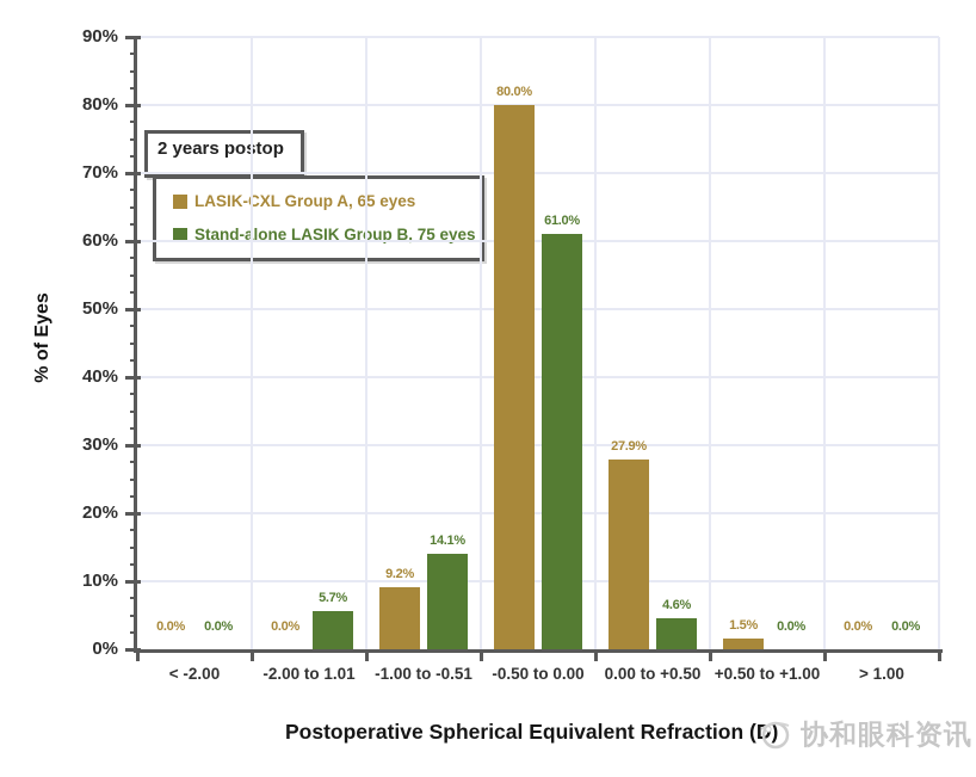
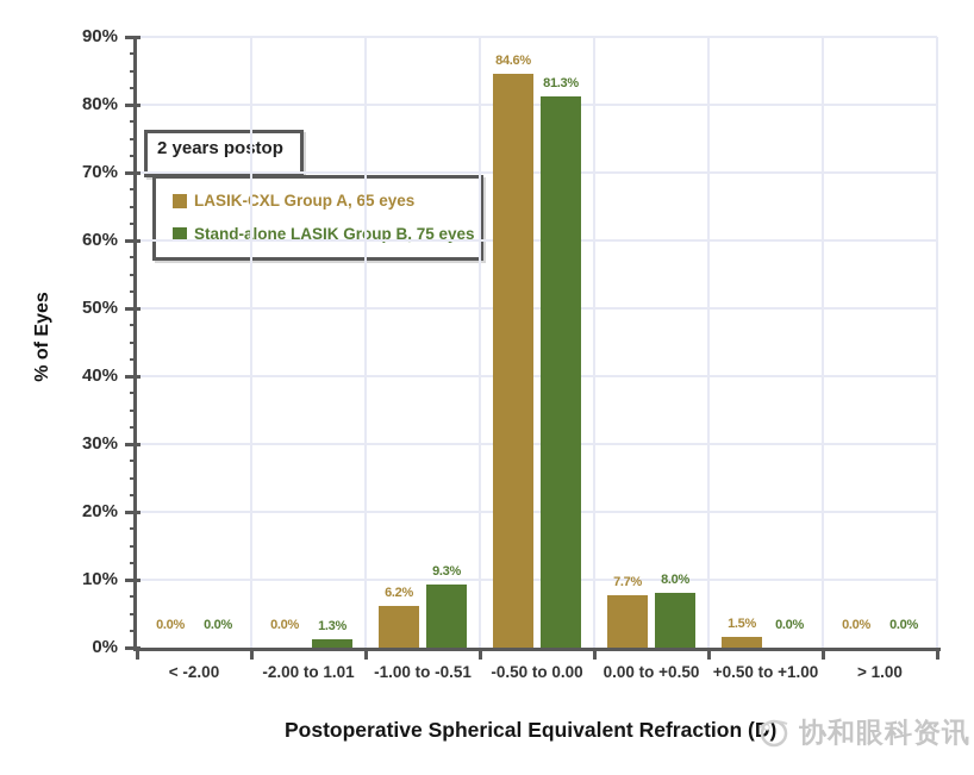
Stand-alone LASIK Group B, 75 eyes/-2.00 to 1.01: 5.7% -> 1.3%
LASIK-CXL Group A, 65 eyes/-1.00 to -0.51: 9.2% -> 6.2%
Stand-alone LASIK Group B, 75 eyes/-1.00 to -0.51: 14.1% -> 9.3%
LASIK-CXL Group A, 65 eyes/-0.50 to 0.00: 80.0% -> 84.6%
Stand-alone LASIK Group B, 75 eyes/-0.50 to 0.00: 61.0% -> 81.3%
LASIK-CXL Group A, 65 eyes/0.00 to +0.50: 27.9% -> 7.7%
Stand-alone LASIK Group B, 75 eyes/0.00 to +0.50: 4.6% -> 8.0%
